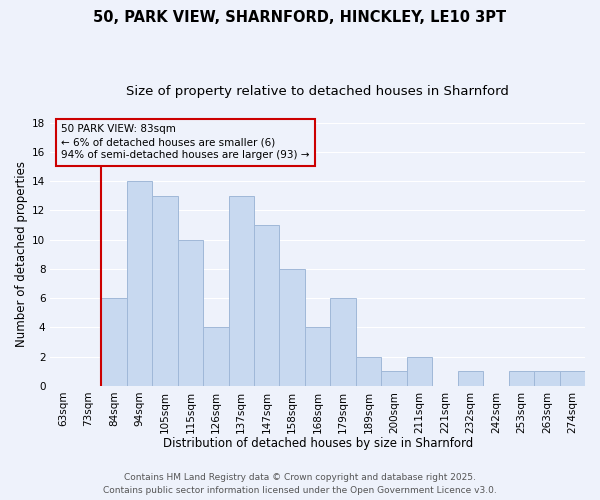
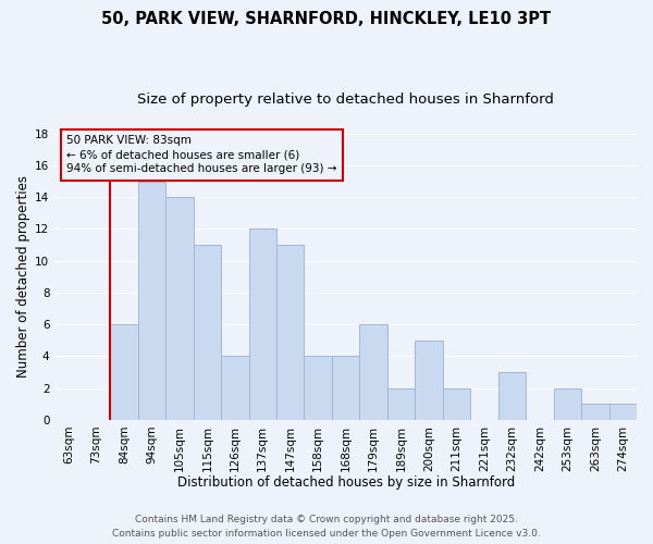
94sqm: 14 -> 15
105sqm: 13 -> 14
115sqm: 10 -> 11
137sqm: 13 -> 12
158sqm: 8 -> 4
200sqm: 1 -> 5
232sqm: 1 -> 3
253sqm: 1 -> 2
